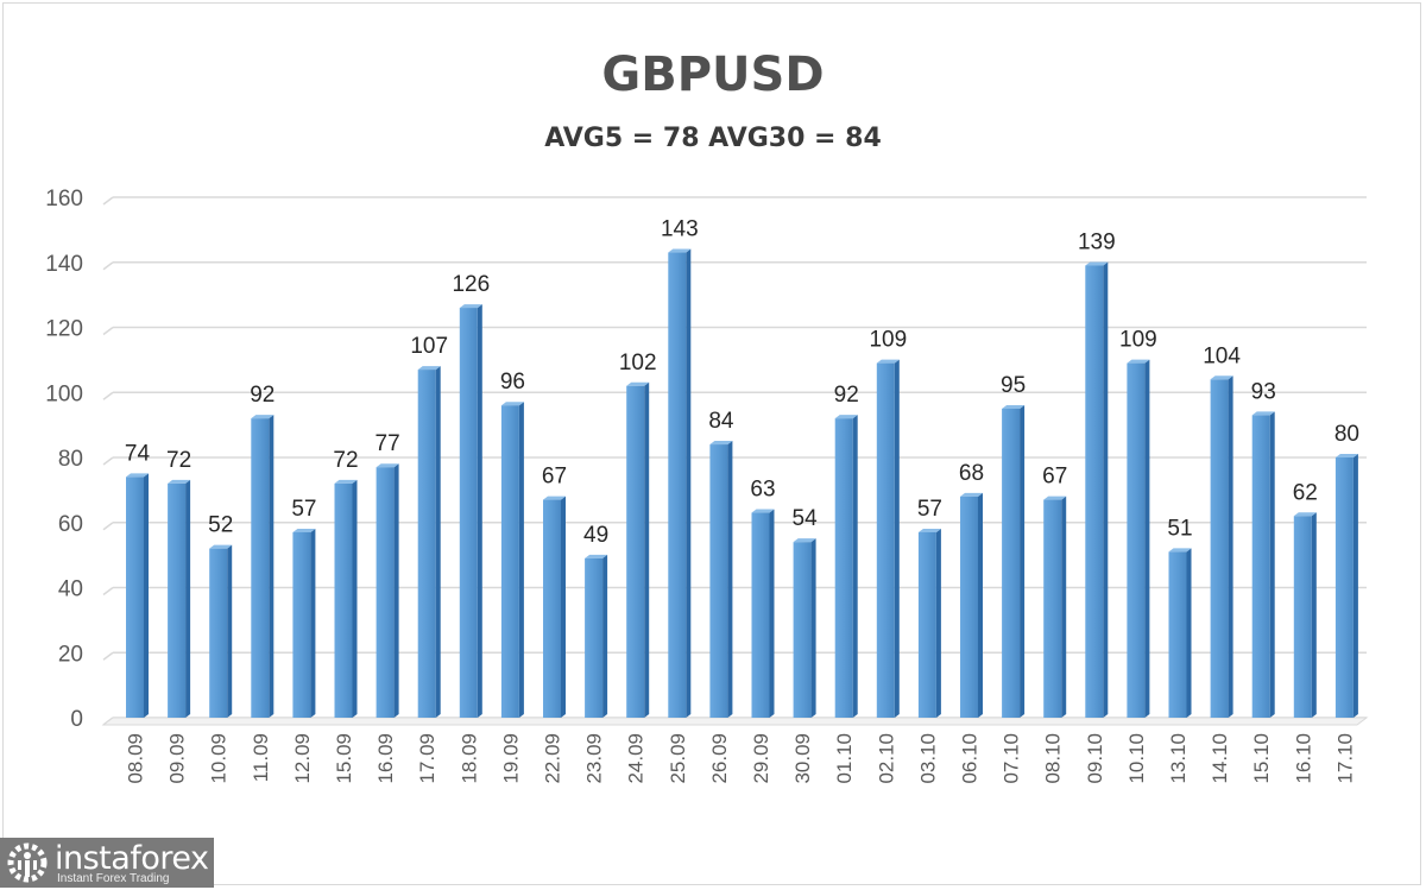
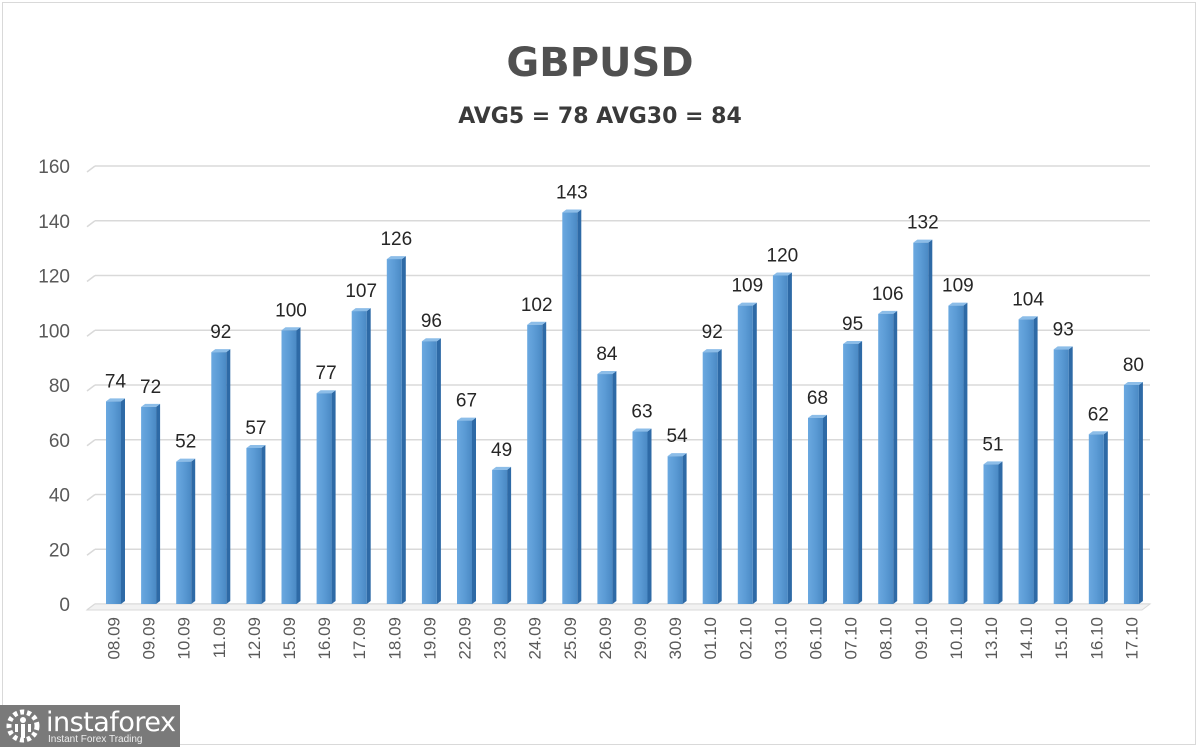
15.09: 72 -> 100
03.10: 57 -> 120
08.10: 67 -> 106
09.10: 139 -> 132
